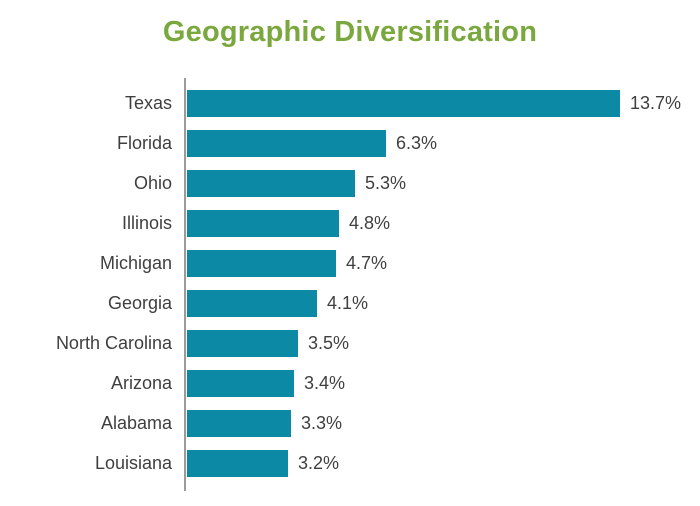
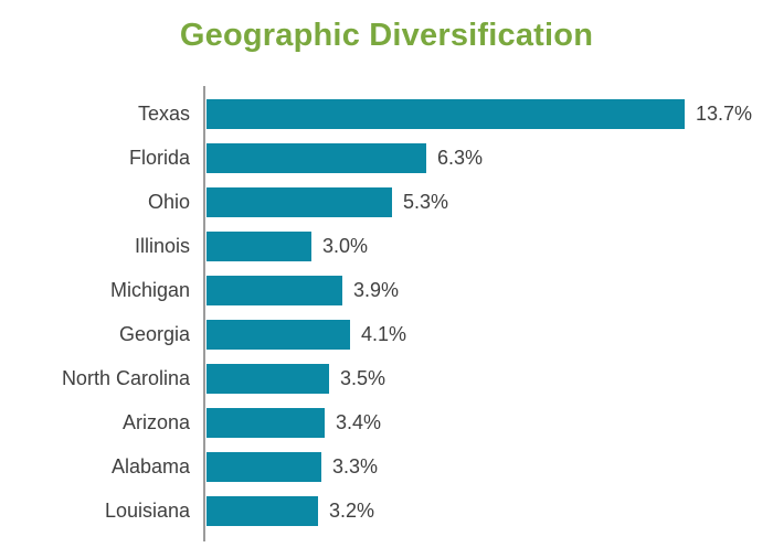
Illinois: 4.8% -> 3.0%
Michigan: 4.7% -> 3.9%
